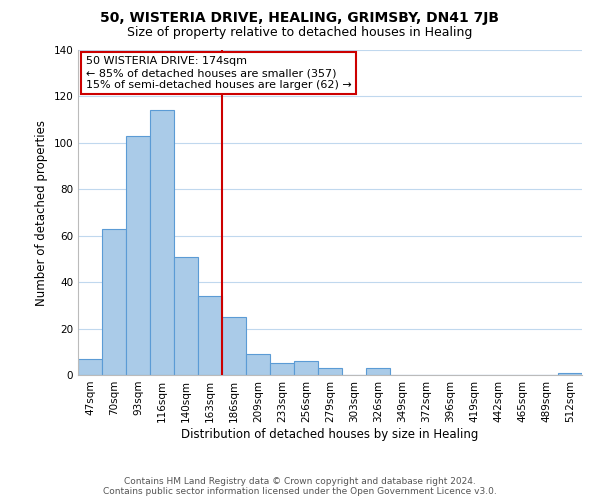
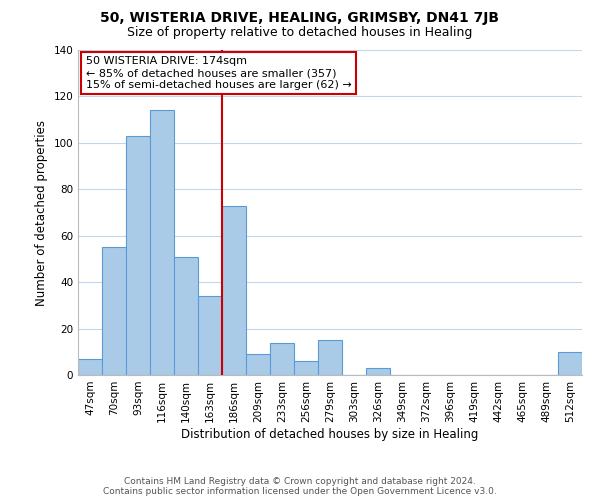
70sqm: 63 -> 55
186sqm: 25 -> 73
233sqm: 5 -> 14
279sqm: 3 -> 15
512sqm: 1 -> 10
